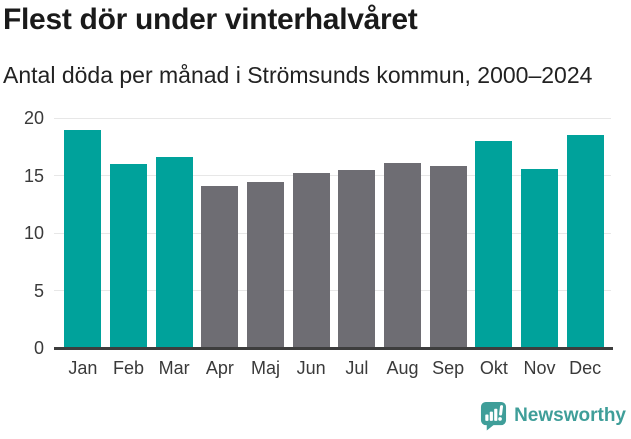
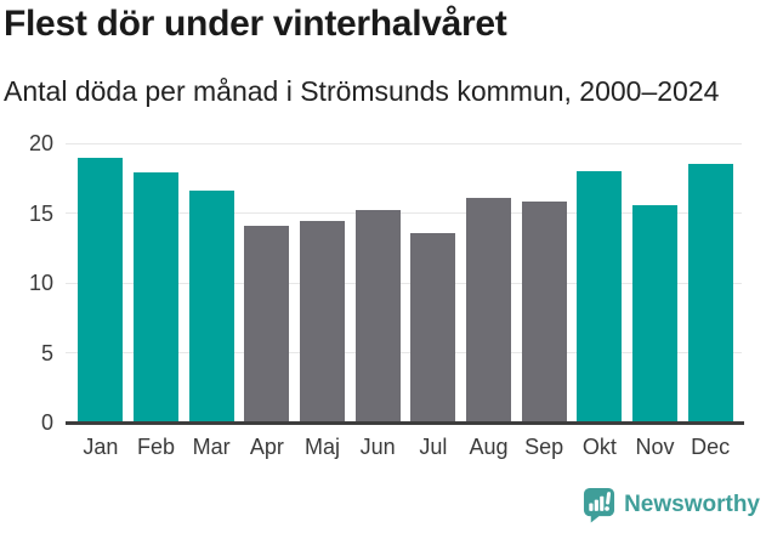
Feb: 16.0 -> 17.9
Jul: 15.5 -> 13.6
